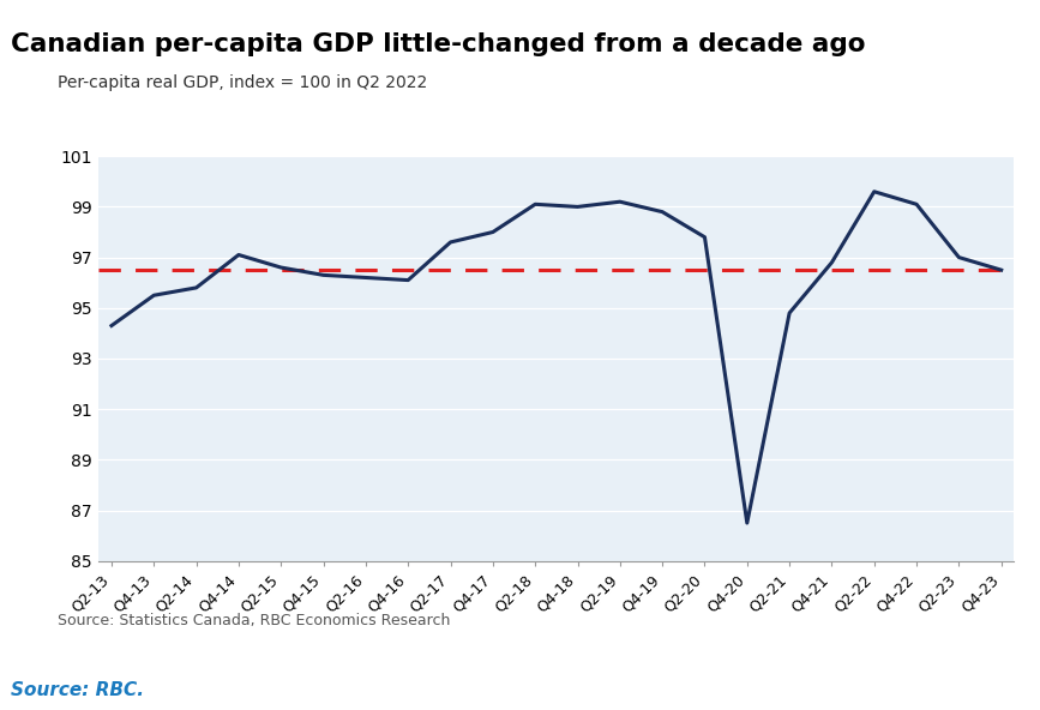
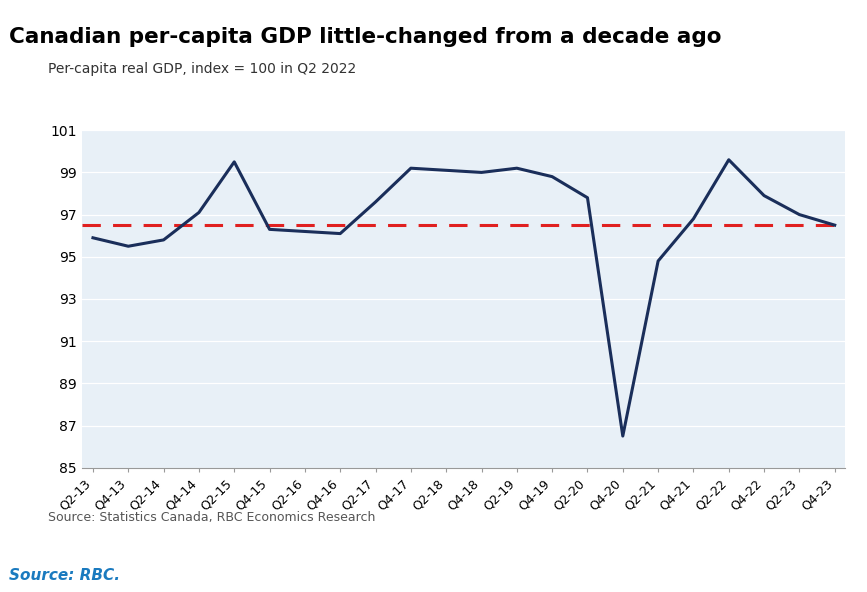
Q2-13: 94.3 -> 95.9
Q2-15: 96.6 -> 99.5
Q4-17: 98.0 -> 99.2
Q4-22: 99.1 -> 97.9
